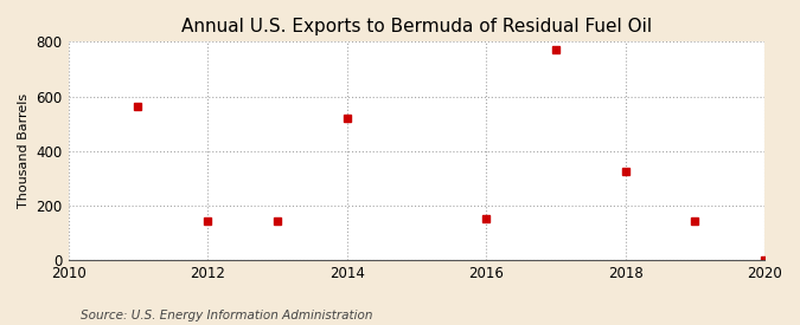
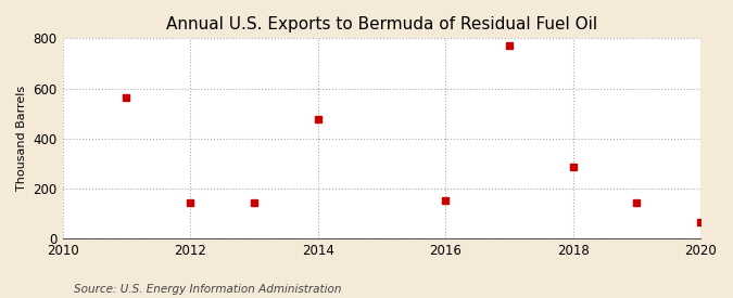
2014: 520 -> 475
2018: 325 -> 285
2020: 2 -> 65
